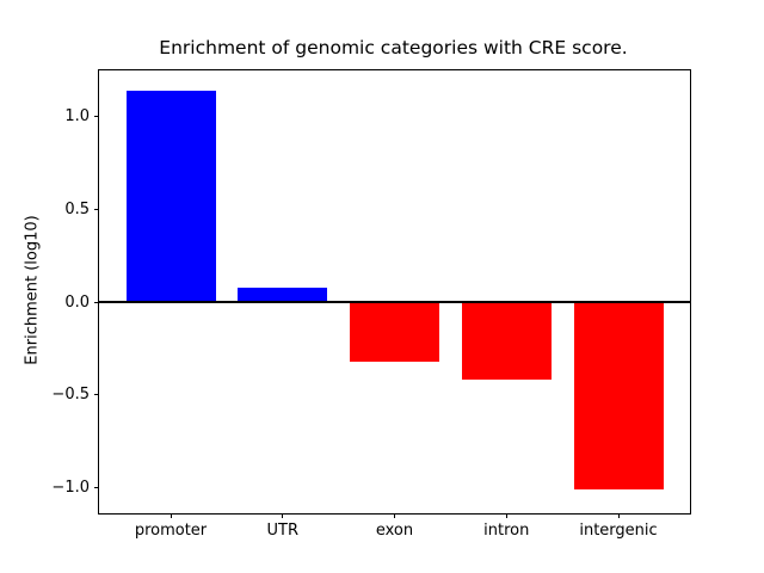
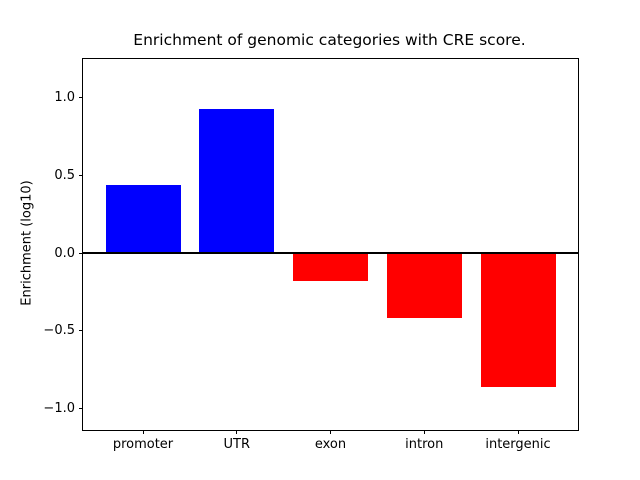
promoter: 1.14 -> 0.44
UTR: 0.08 -> 0.93
exon: -0.32 -> -0.18
intergenic: -1.01 -> -0.86
